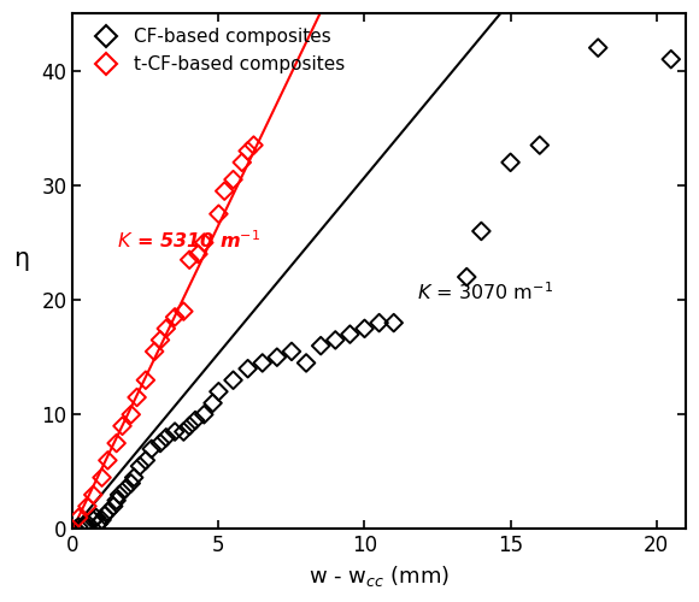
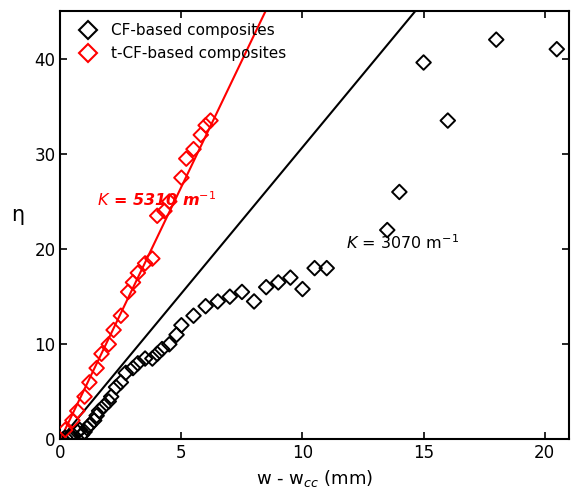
CF-based composites/10: 17.5 -> 15.8
CF-based composites/15: 32.0 -> 39.6
